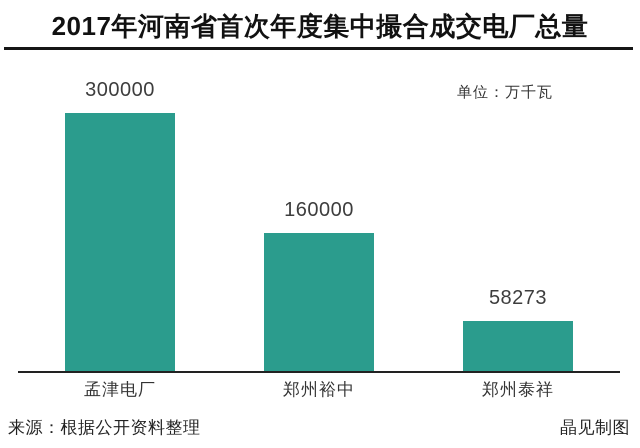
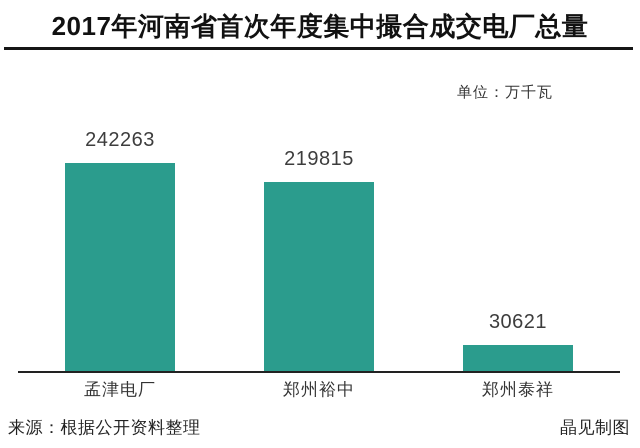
孟津电厂: 300000 -> 242263
郑州裕中: 160000 -> 219815
郑州泰祥: 58273 -> 30621
